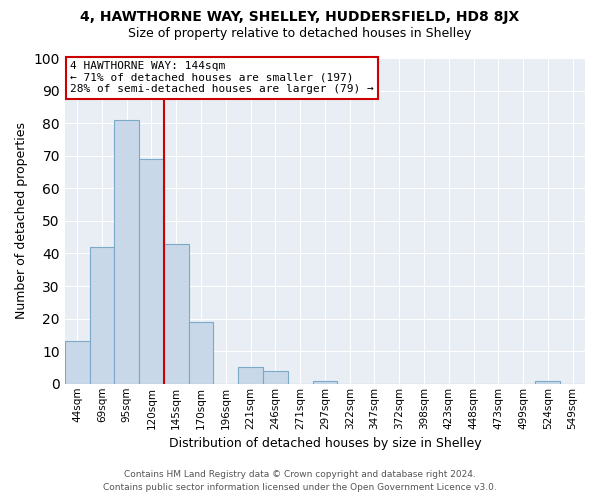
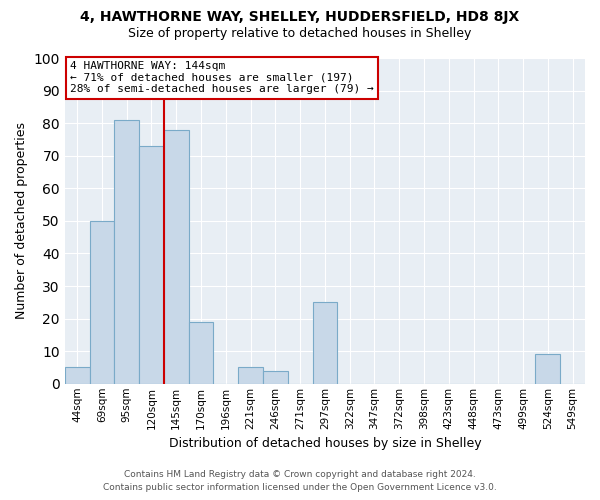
44sqm: 13 -> 5
69sqm: 42 -> 50
120sqm: 69 -> 73
145sqm: 43 -> 78
297sqm: 1 -> 25
524sqm: 1 -> 9
